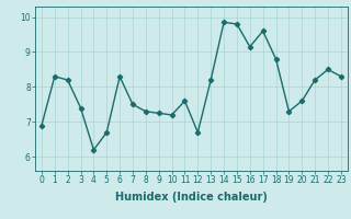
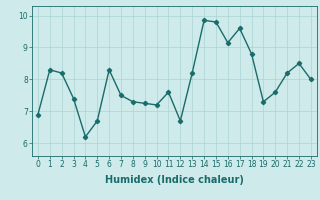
23: 8.30 -> 8.00
